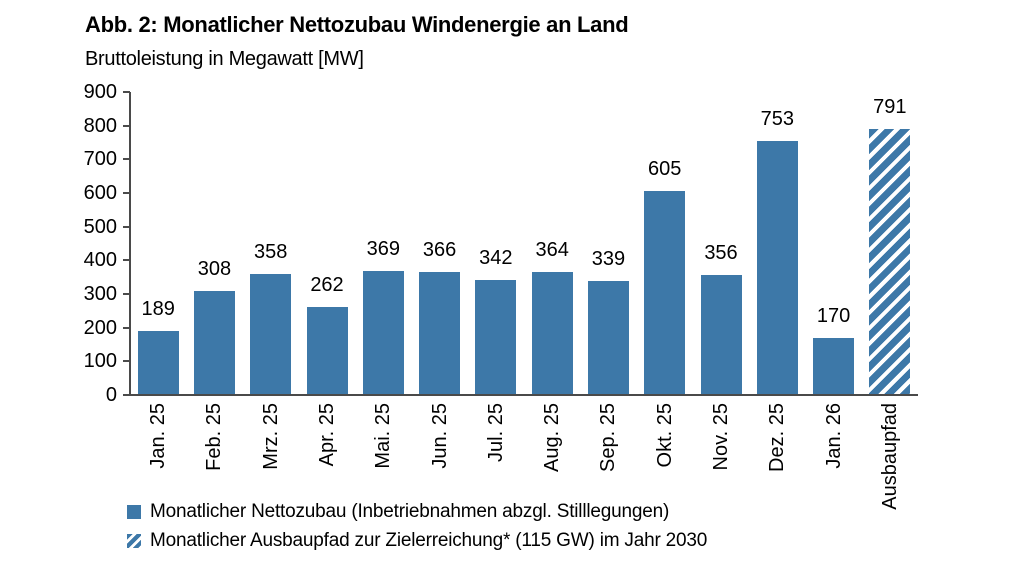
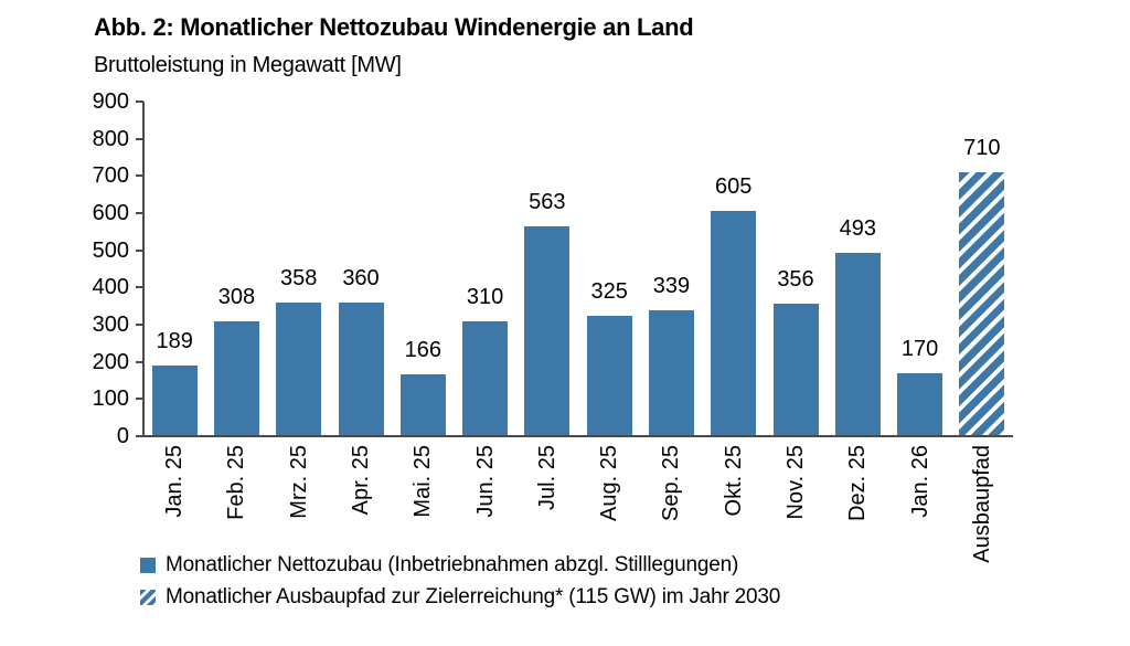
Apr. 25: 262 -> 360
Mai. 25: 369 -> 166
Jun. 25: 366 -> 310
Jul. 25: 342 -> 563
Aug. 25: 364 -> 325
Dez. 25: 753 -> 493
Ausbaupfad: 791 -> 710
